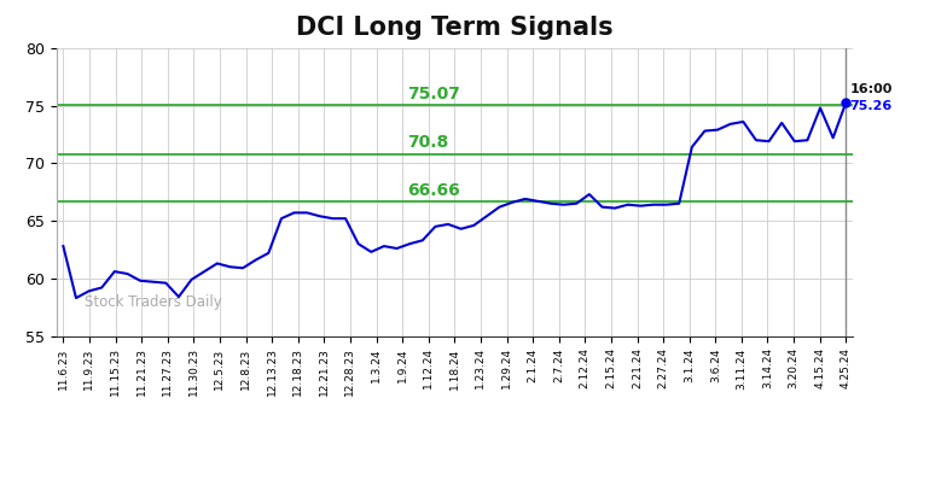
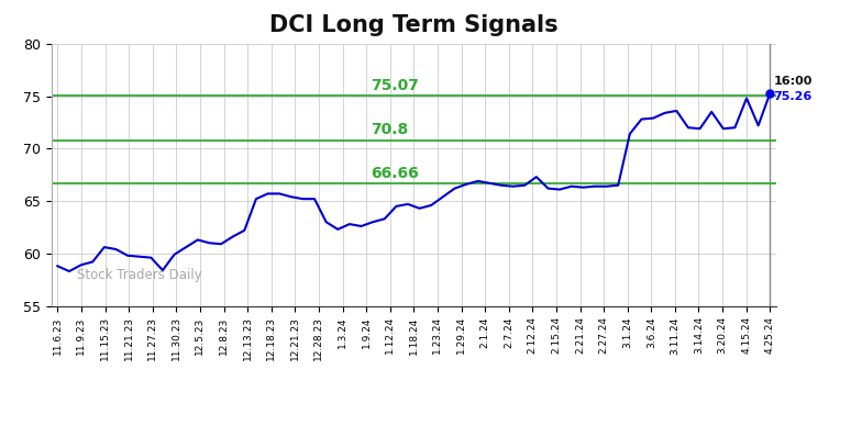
11.6.23: 62.8 -> 58.8
